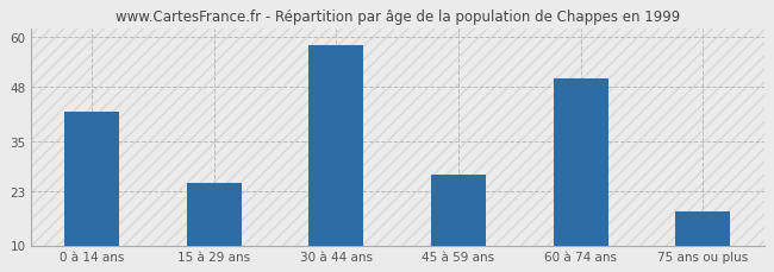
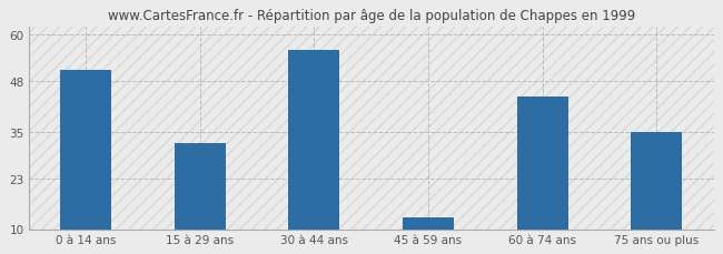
0 à 14 ans: 42 -> 51
15 à 29 ans: 25 -> 32
30 à 44 ans: 58 -> 56
45 à 59 ans: 27 -> 13
60 à 74 ans: 50 -> 44
75 ans ou plus: 18 -> 35
